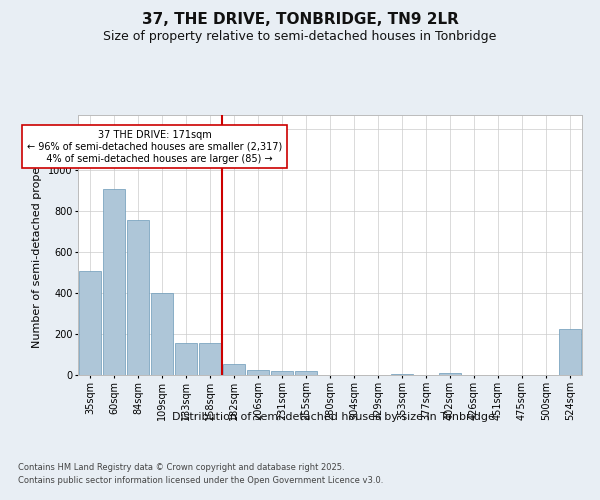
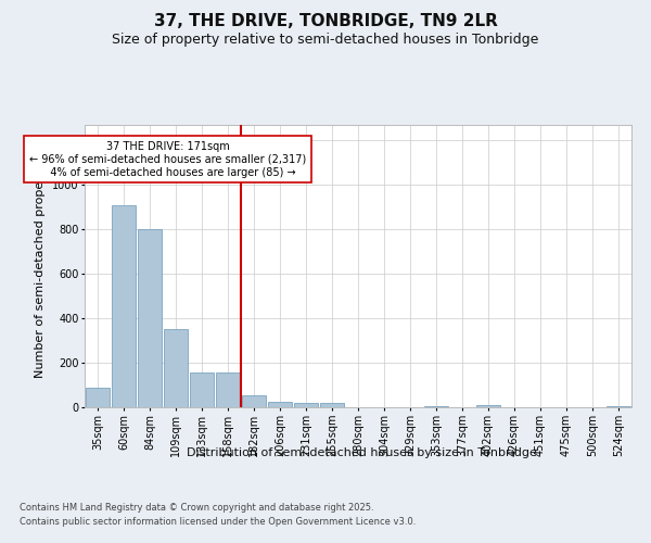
35sqm: 510 -> 90
84sqm: 755 -> 800
109sqm: 400 -> 350
524sqm: 225 -> 3
